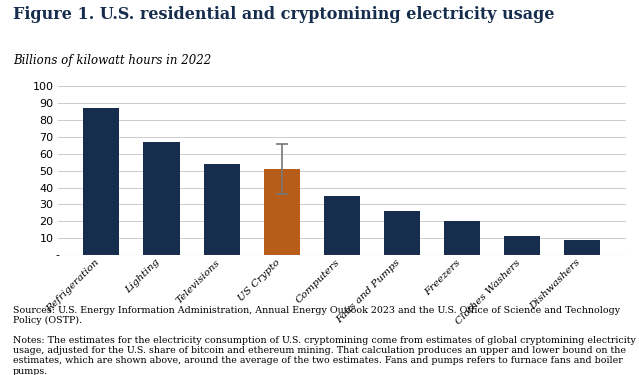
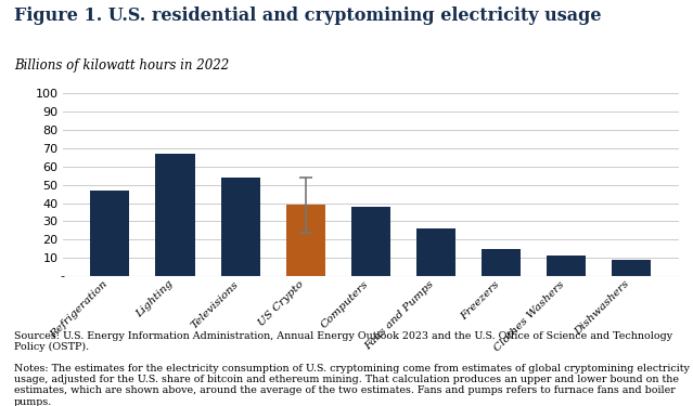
Refrigeration: 87 -> 47
US Crypto: 51 -> 39
Computers: 35 -> 38
Freezers: 20 -> 15
